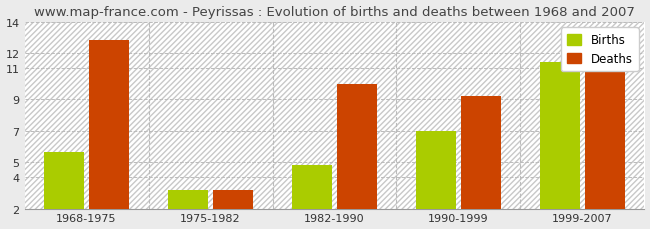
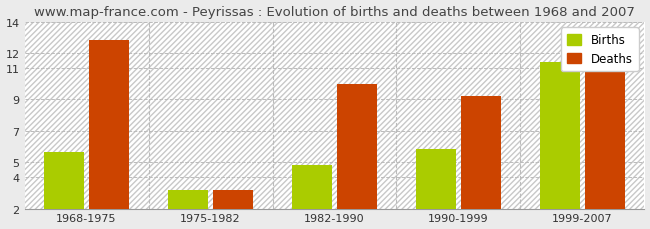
Births/1990-1999: 7.0 -> 5.8
